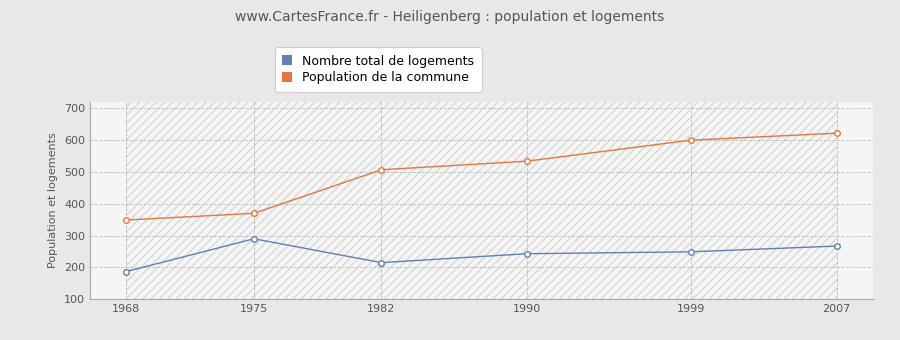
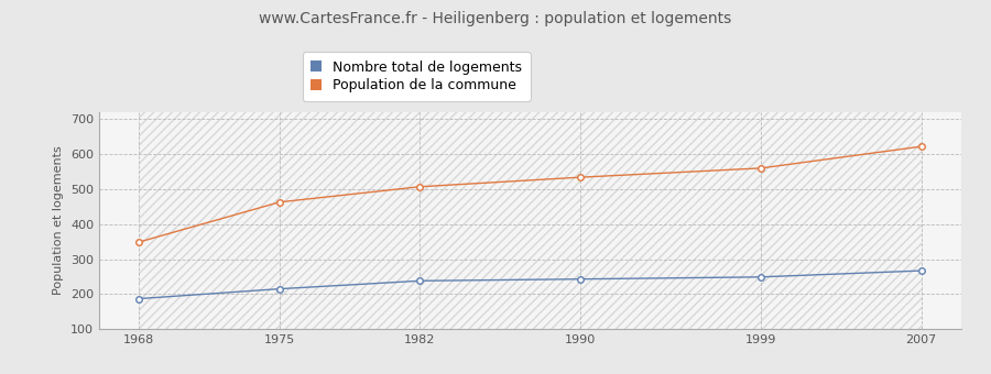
Nombre total de logements/1975: 290 -> 215
Population de la commune/1975: 370 -> 463
Nombre total de logements/1982: 215 -> 238
Population de la commune/1999: 600 -> 560
